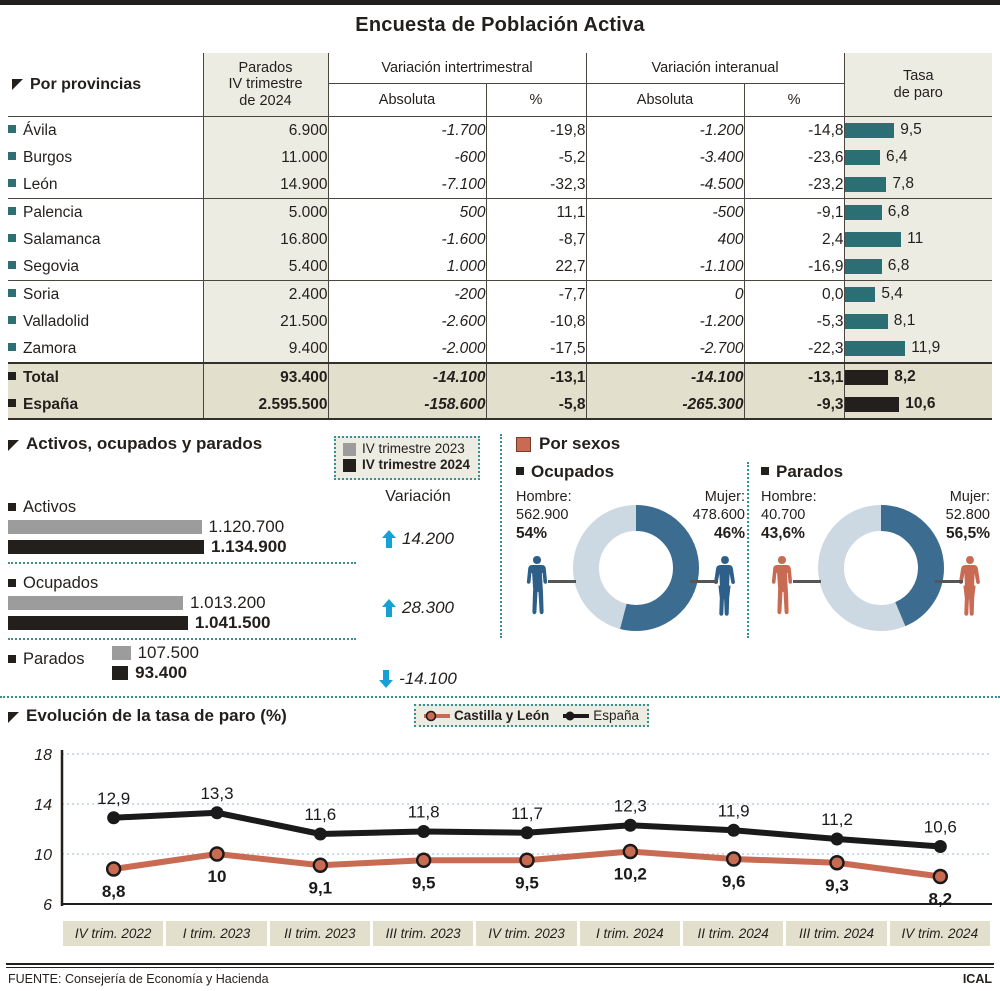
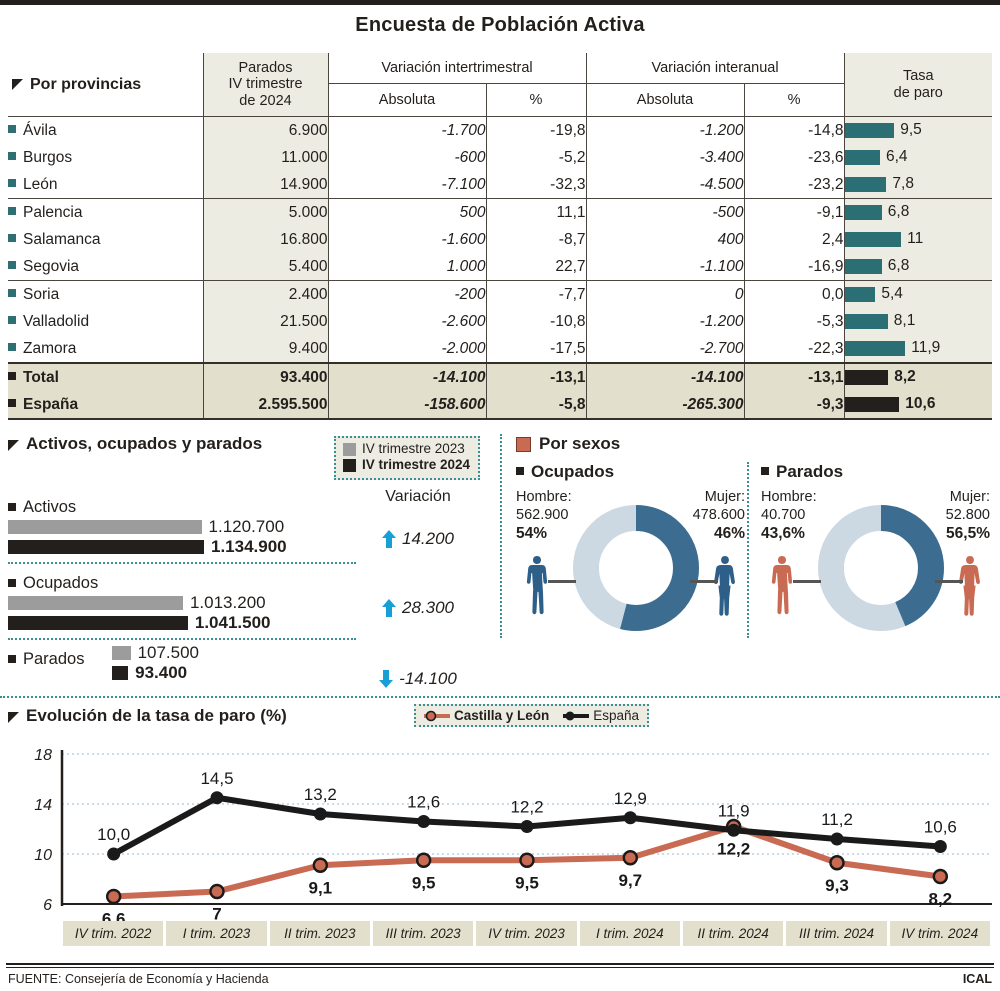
Castilla y León/IV trim. 2022: 8,8 -> 6,6
España/IV trim. 2022: 12,9 -> 10,0
Castilla y León/I trim. 2023: 10 -> 7
España/I trim. 2023: 13,3 -> 14,5
España/II trim. 2023: 11,6 -> 13,2
España/III trim. 2023: 11,8 -> 12,6
España/IV trim. 2023: 11,7 -> 12,2
Castilla y León/I trim. 2024: 10,2 -> 9,7
España/I trim. 2024: 12,3 -> 12,9
Castilla y León/II trim. 2024: 9,6 -> 12,2
